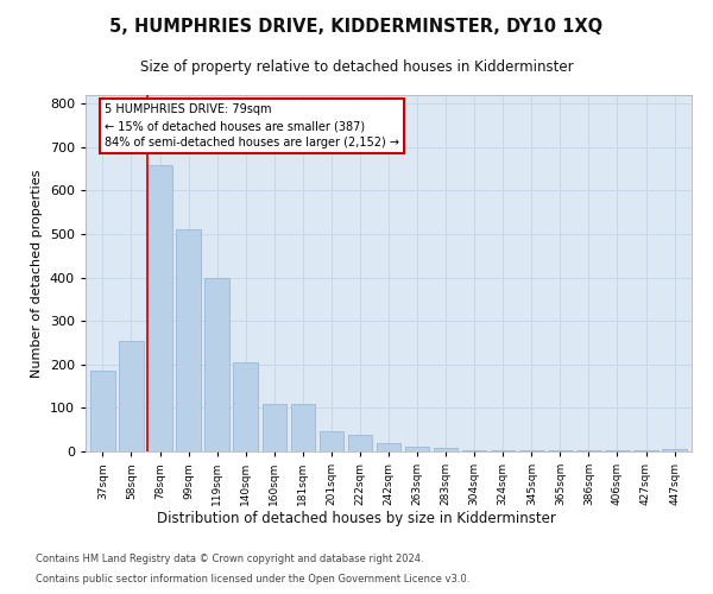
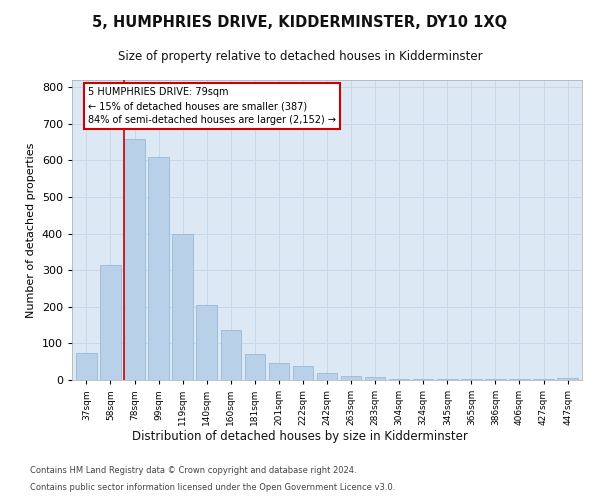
37sqm: 185 -> 75
58sqm: 255 -> 315
99sqm: 510 -> 610
160sqm: 110 -> 138
181sqm: 110 -> 70
